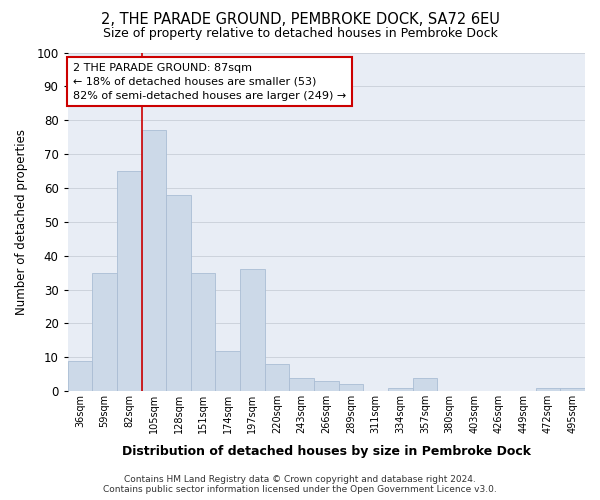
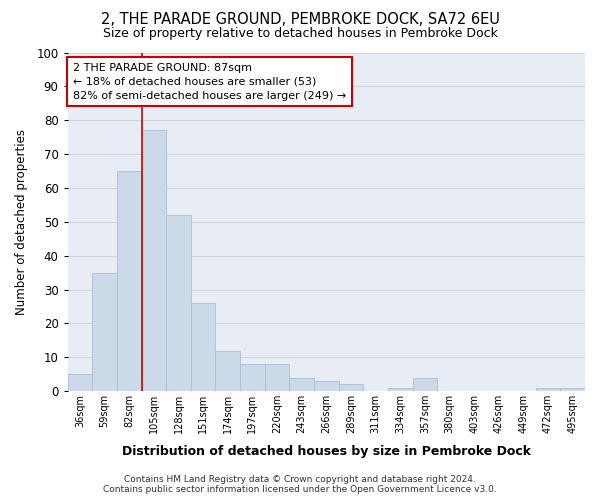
36sqm: 9 -> 5
128sqm: 58 -> 52
151sqm: 35 -> 26
197sqm: 36 -> 8
